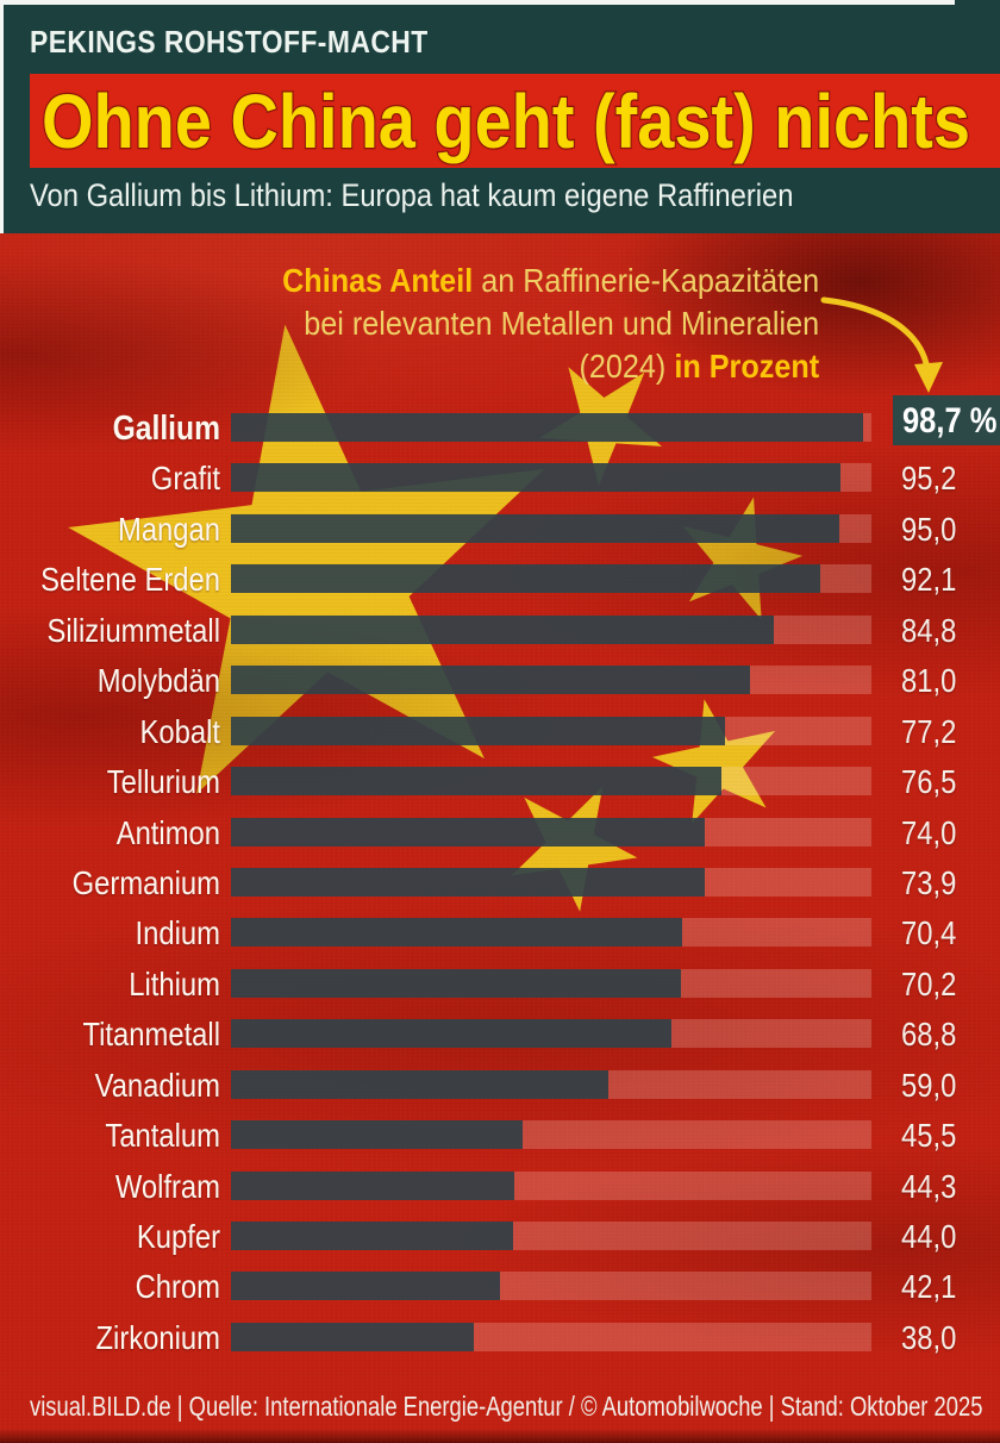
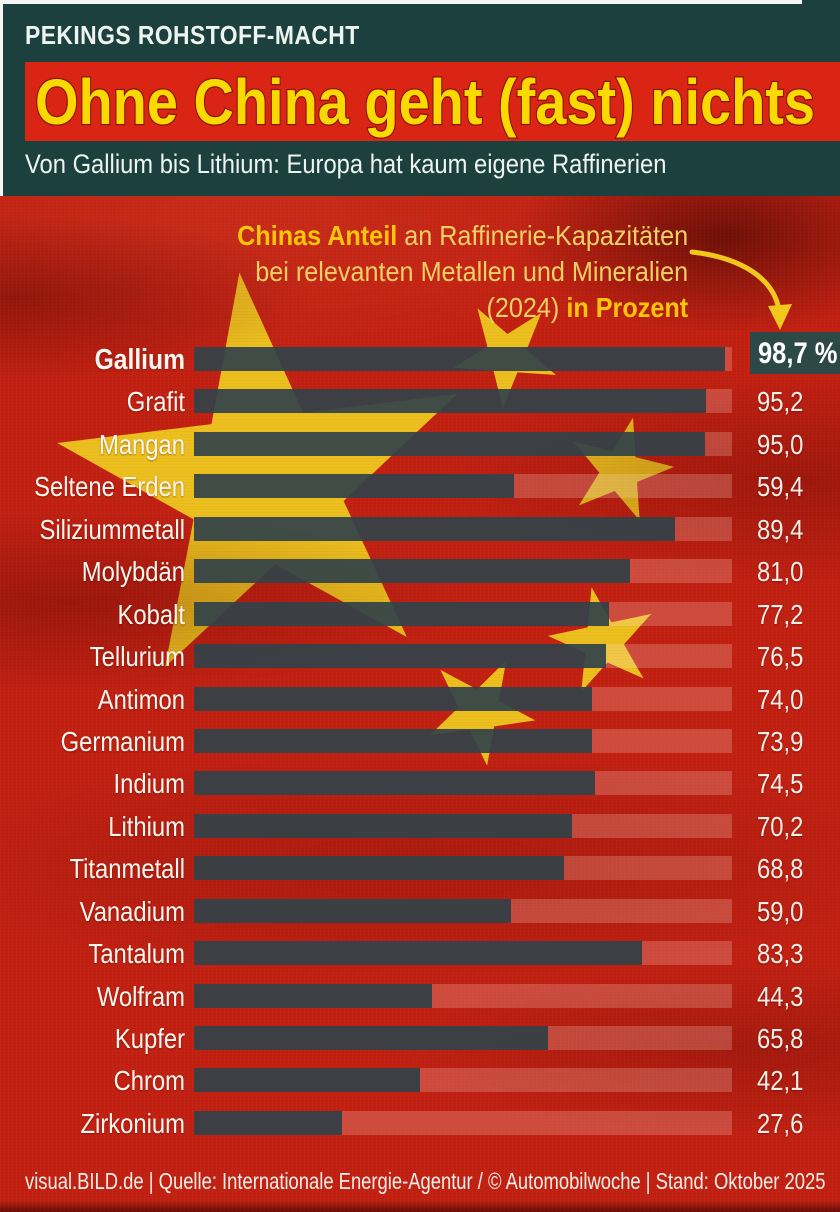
Seltene Erden: 92,1 -> 59,4
Siliziummetall: 84,8 -> 89,4
Indium: 70,4 -> 74,5
Tantalum: 45,5 -> 83,3
Kupfer: 44,0 -> 65,8
Zirkonium: 38,0 -> 27,6
